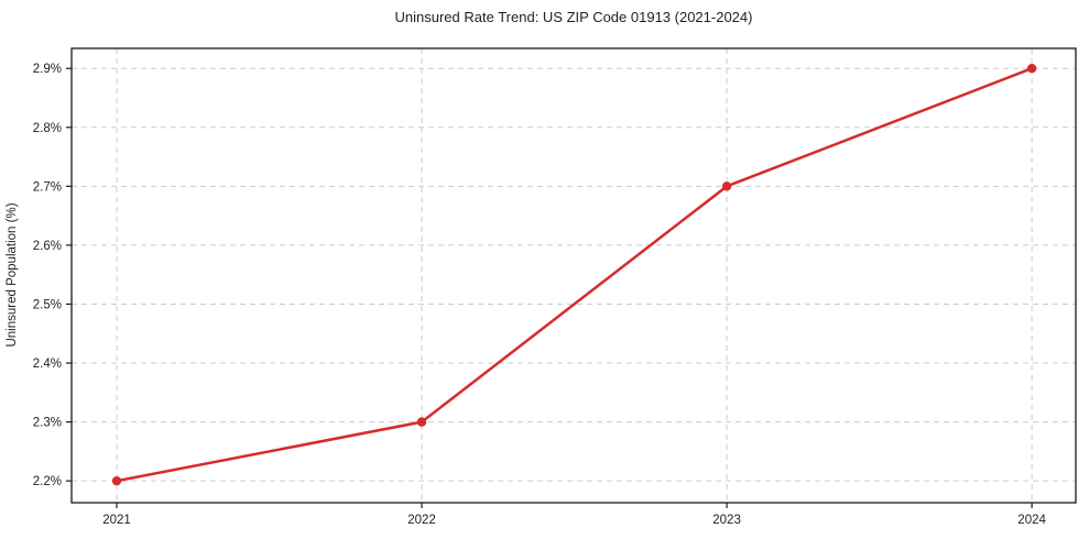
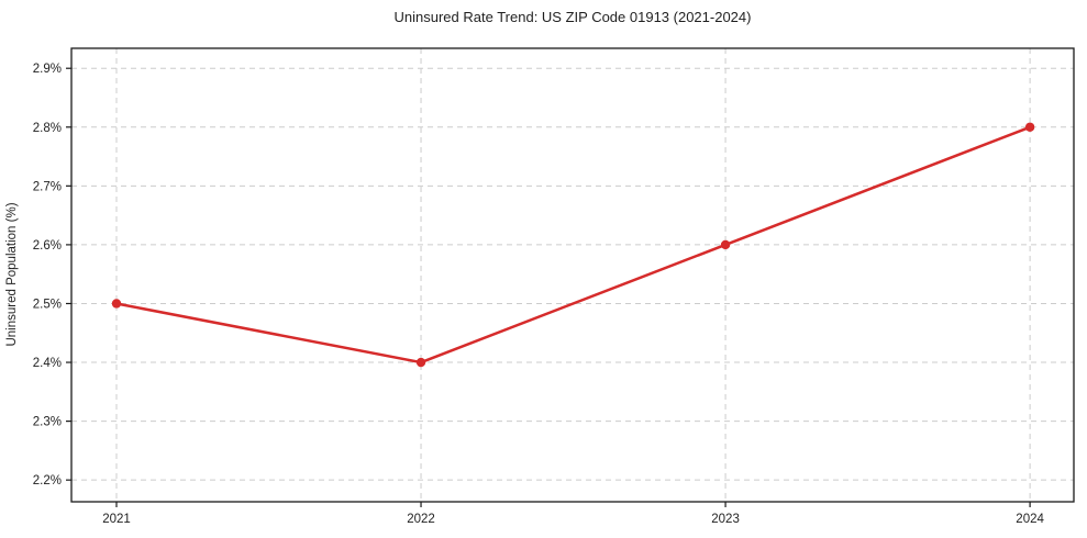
2021: 2.2% -> 2.5%
2022: 2.3% -> 2.4%
2023: 2.7% -> 2.6%
2024: 2.9% -> 2.8%
